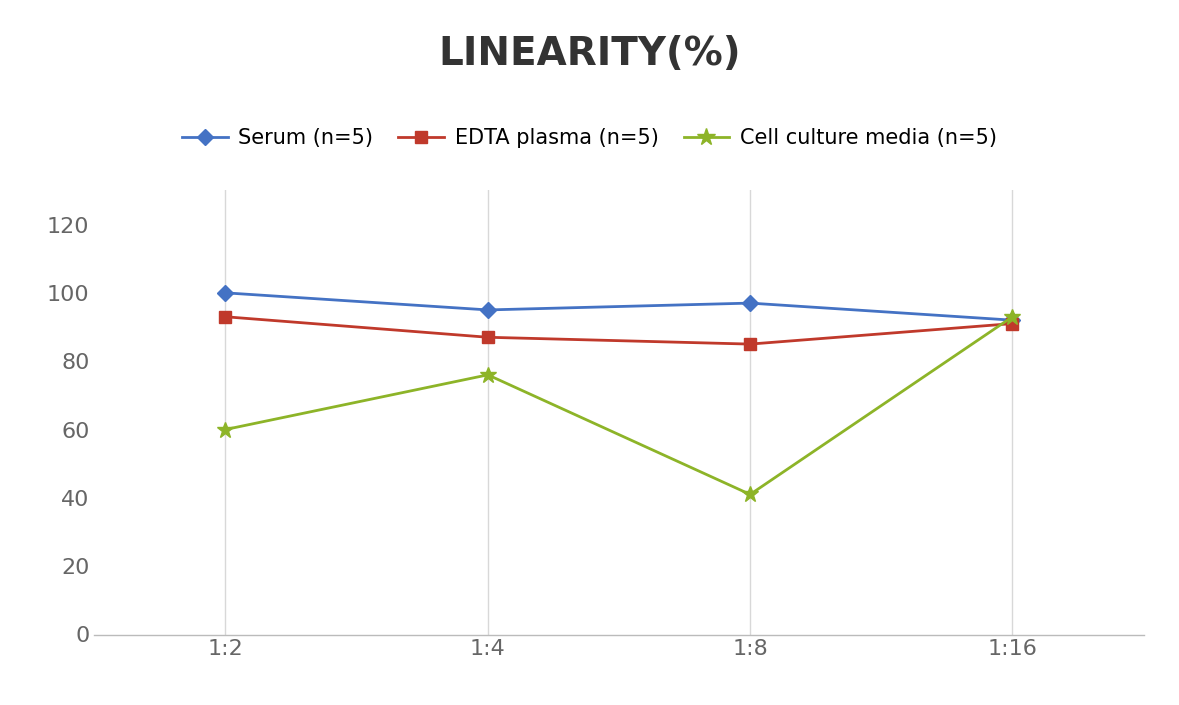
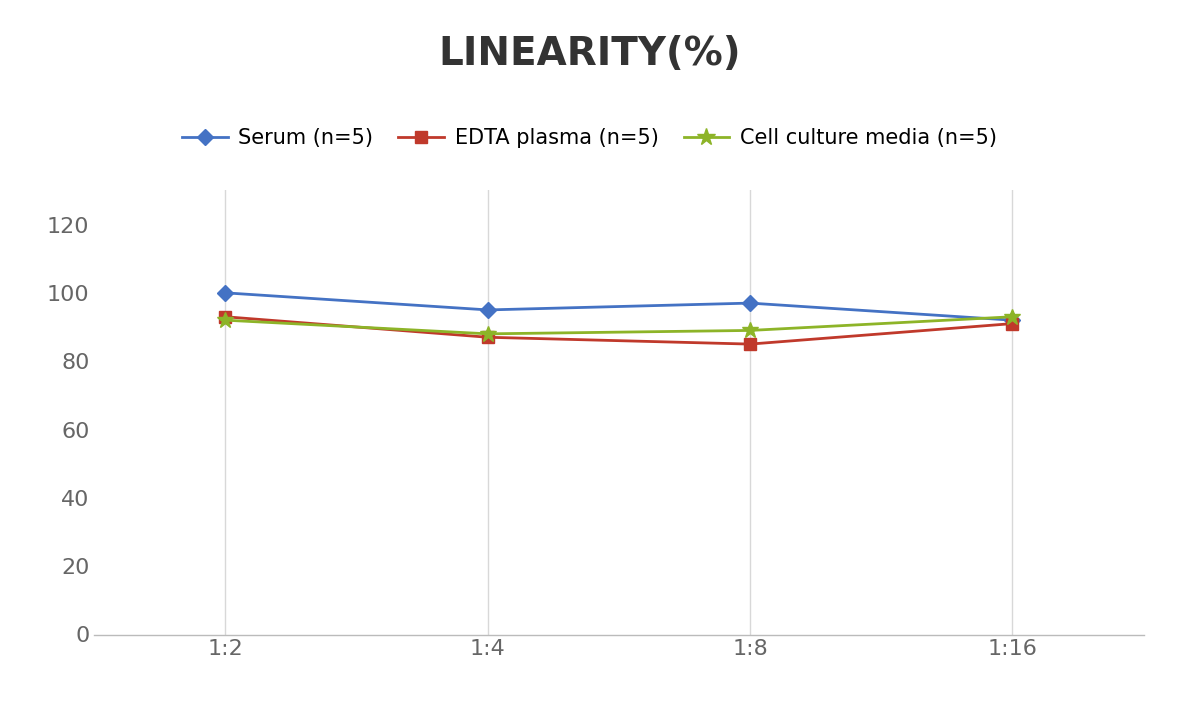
Cell culture media (n=5)/1:2: 60 -> 92
Cell culture media (n=5)/1:4: 76 -> 88
Cell culture media (n=5)/1:8: 41 -> 89
